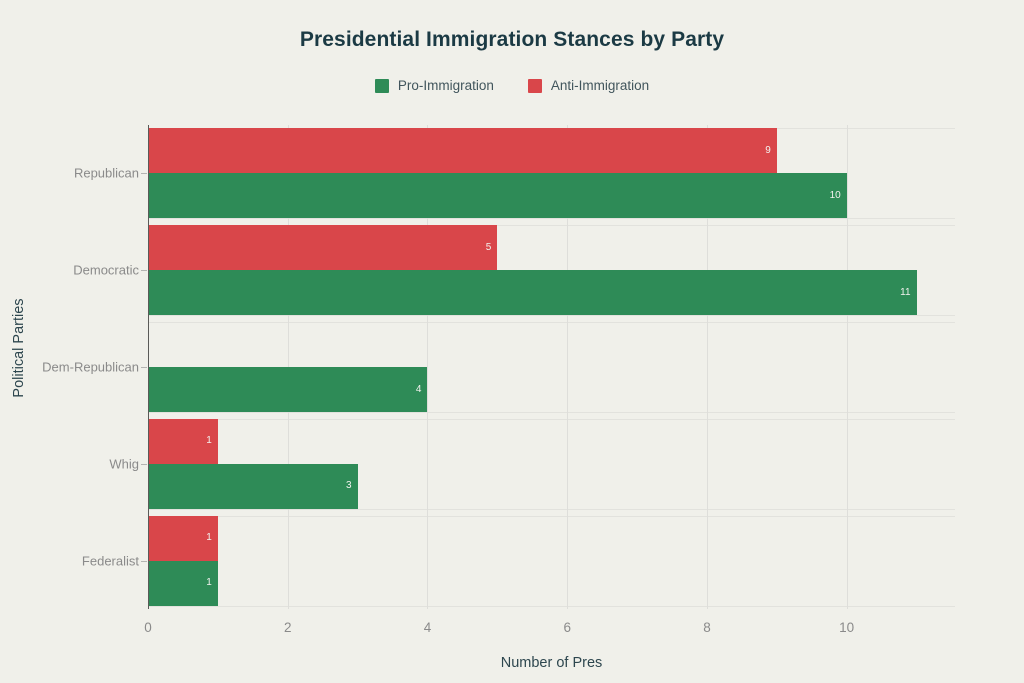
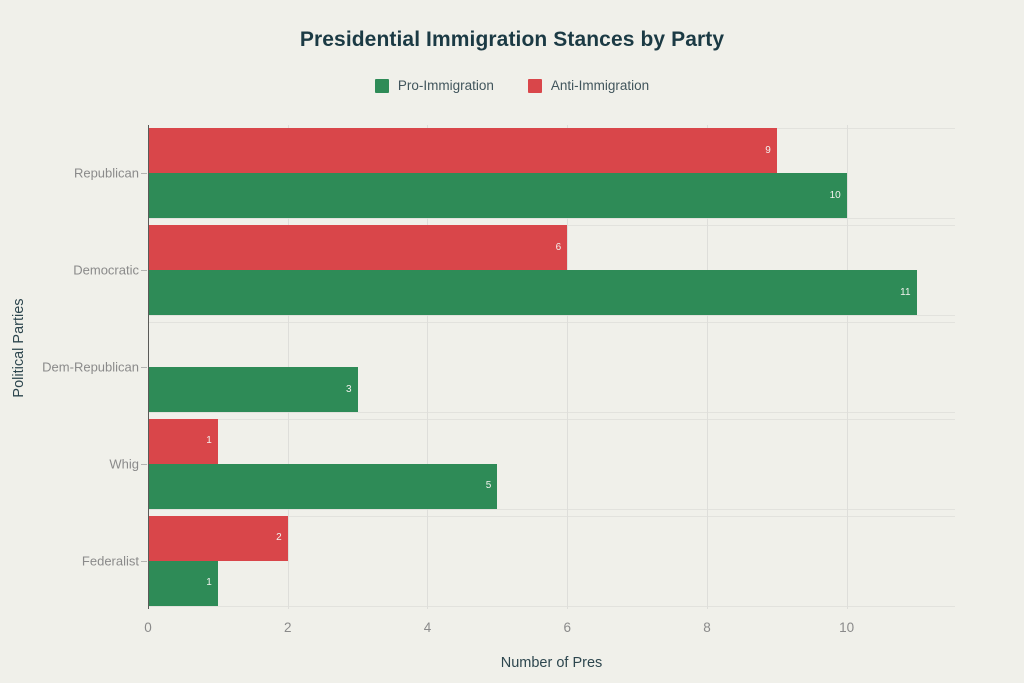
Anti-Immigration/Democratic: 5 -> 6
Pro-Immigration/Dem-Republican: 4 -> 3
Pro-Immigration/Whig: 3 -> 5
Anti-Immigration/Federalist: 1 -> 2
